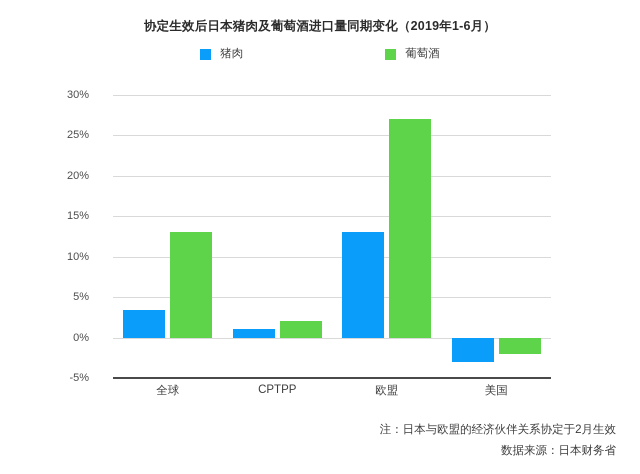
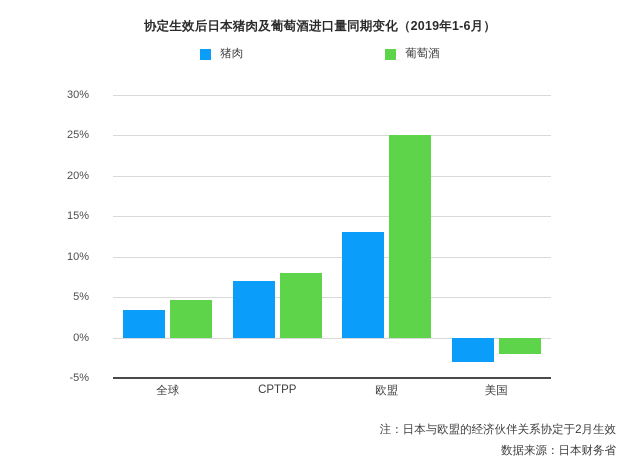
葡萄酒/全球: 13% -> 5%
猪肉/CPTPP: 1% -> 7%
葡萄酒/CPTPP: 2% -> 8%
葡萄酒/欧盟: 27% -> 25%
